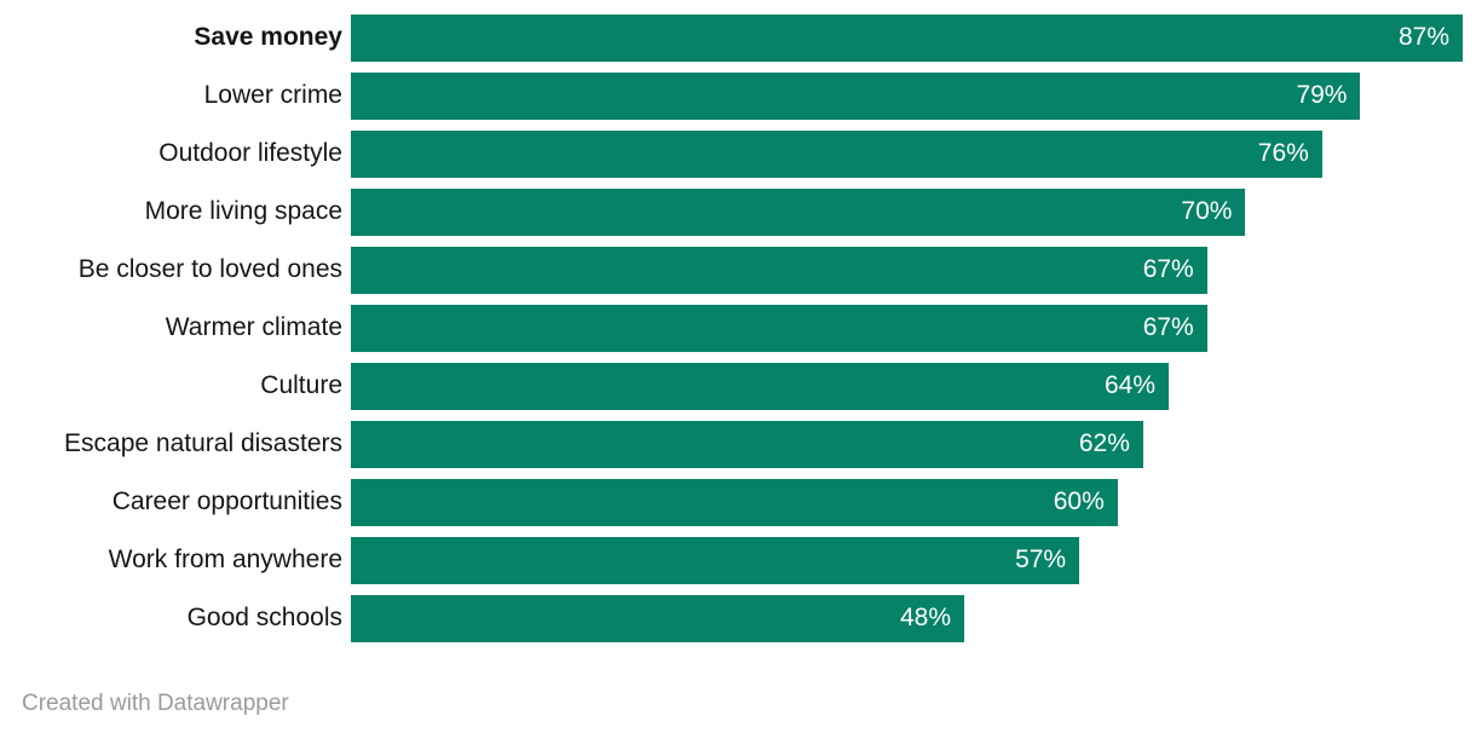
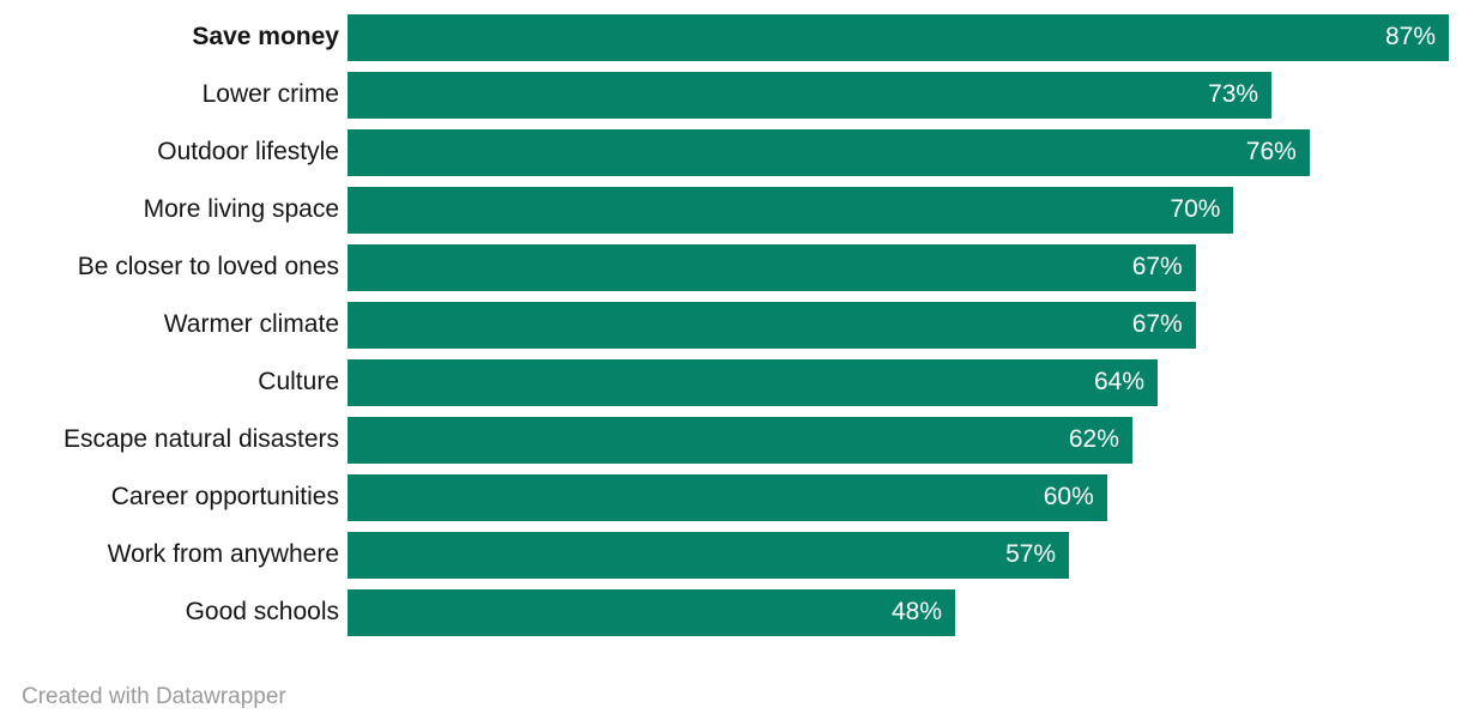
Lower crime: 79% -> 73%
